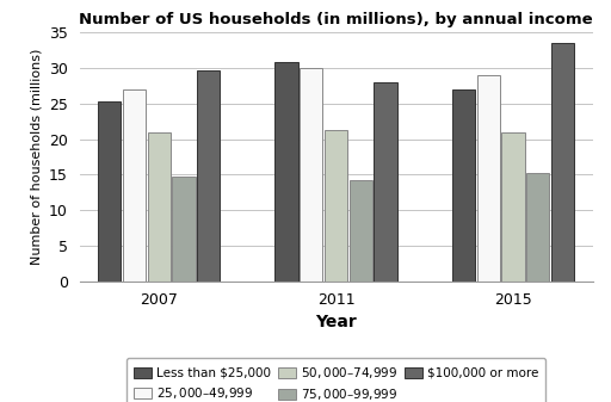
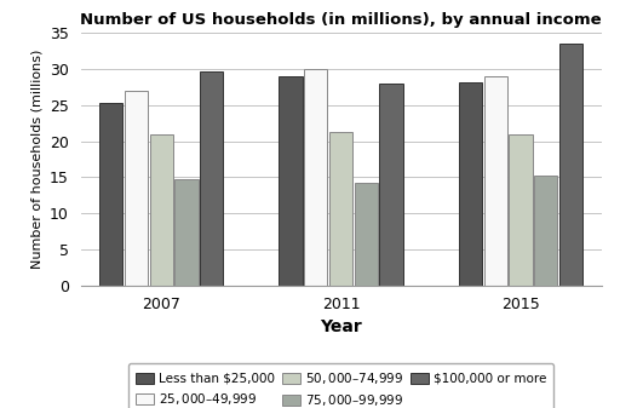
Less than $25,000/2011: 30.8 -> 29.0
Less than $25,000/2015: 27.0 -> 28.1
